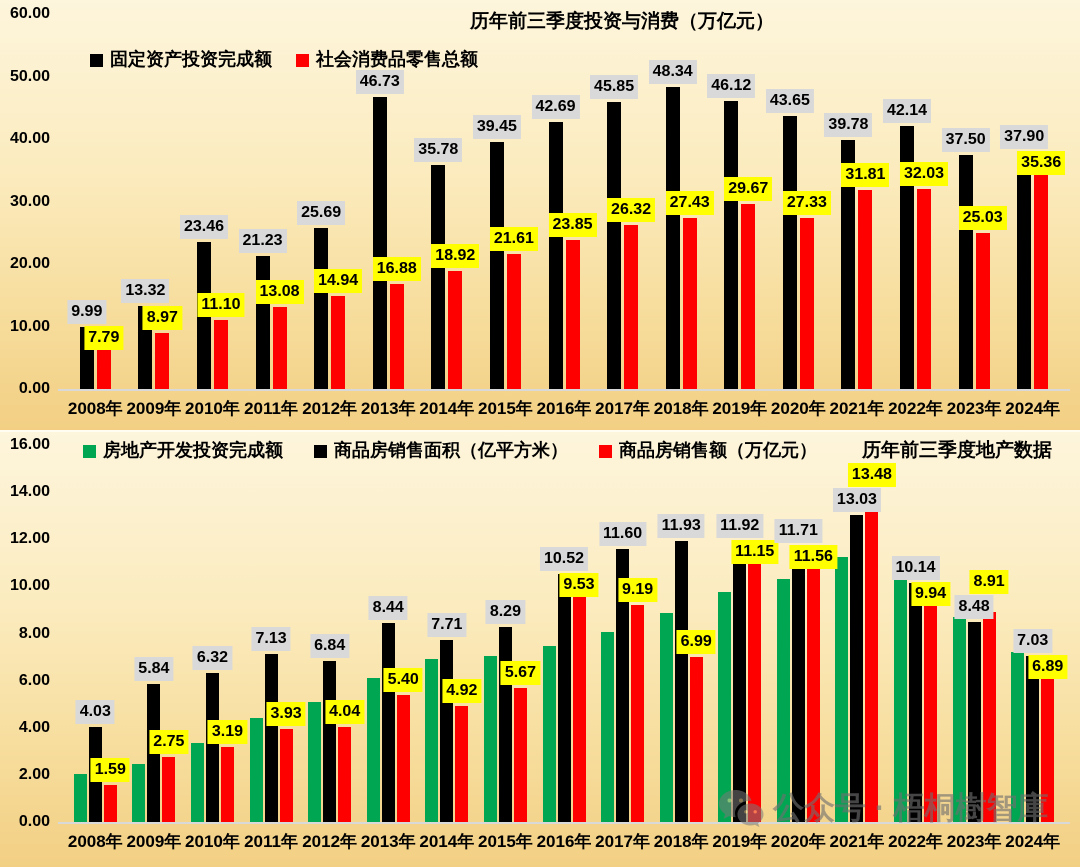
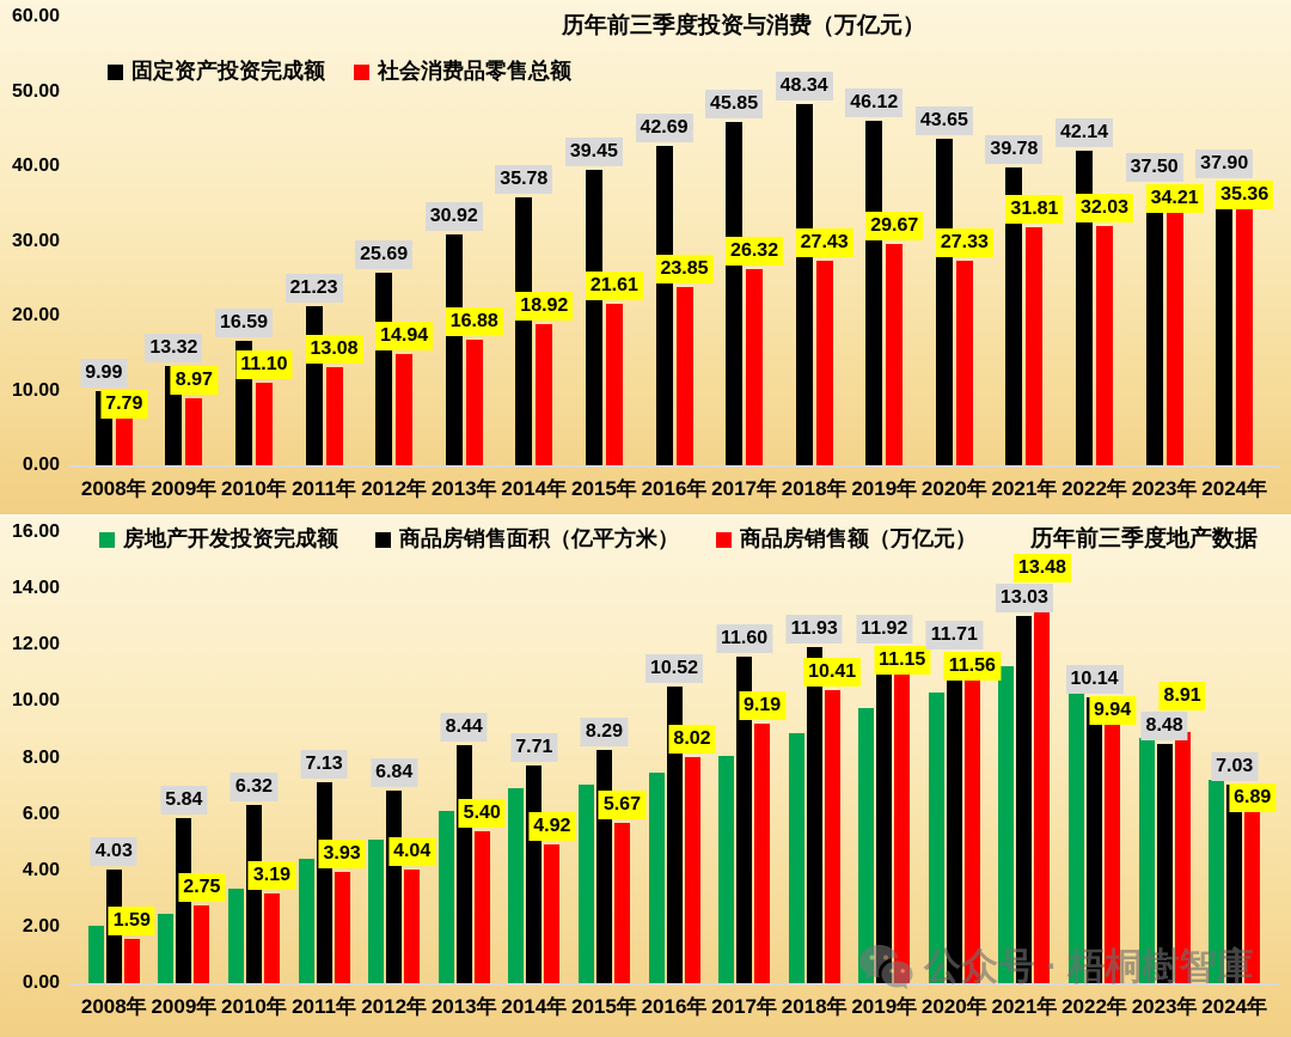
历年前三季度投资与消费（万亿元）/固定资产投资完成额/2010年: 23.46 -> 16.59
历年前三季度投资与消费（万亿元）/固定资产投资完成额/2013年: 46.73 -> 30.92
历年前三季度投资与消费（万亿元）/社会消费品零售总额/2023年: 25.03 -> 34.21
历年前三季度地产数据/商品房销售额（万亿元）/2016年: 9.53 -> 8.02
历年前三季度地产数据/商品房销售额（万亿元）/2018年: 6.99 -> 10.41
